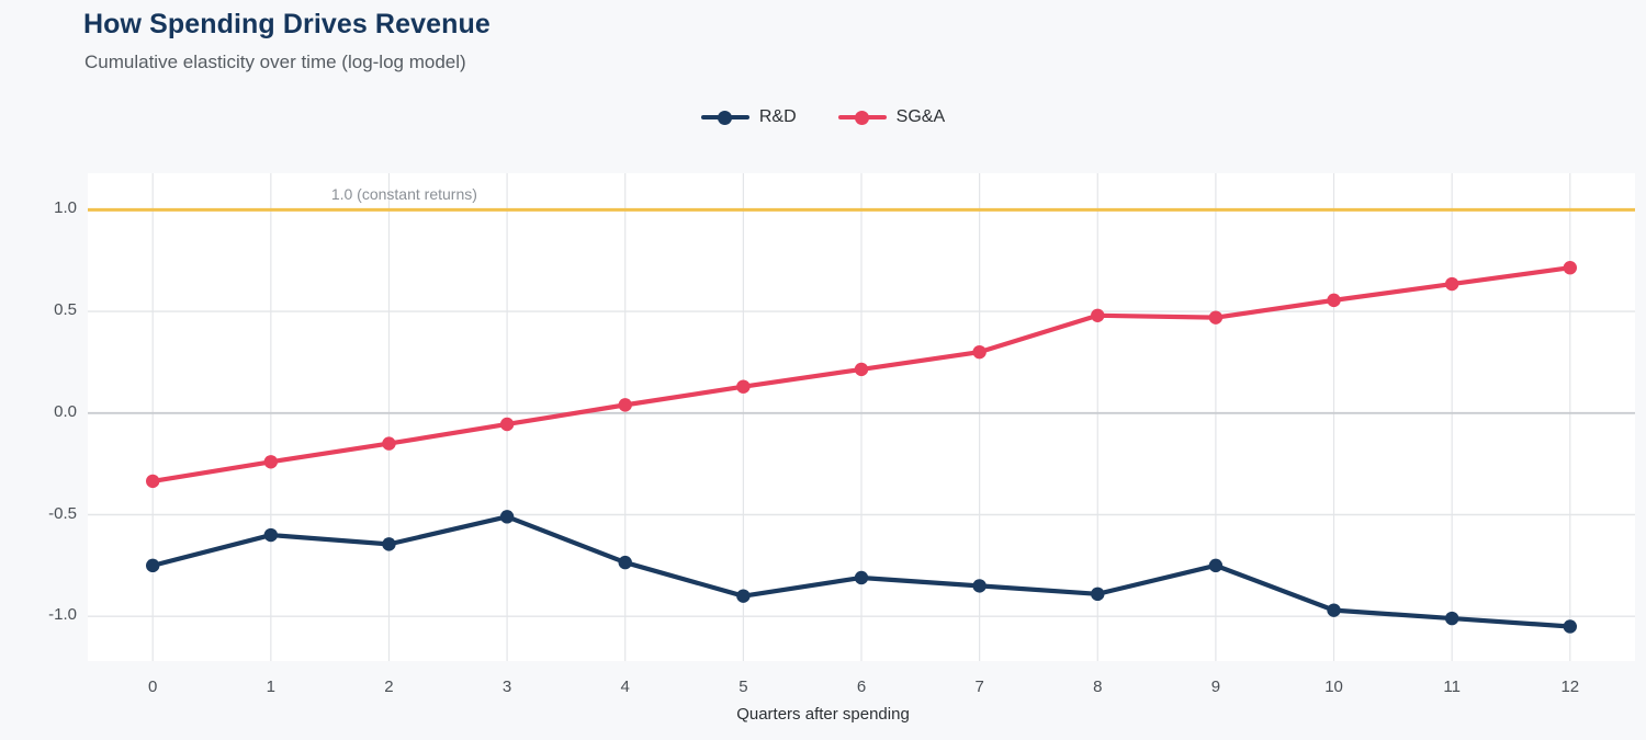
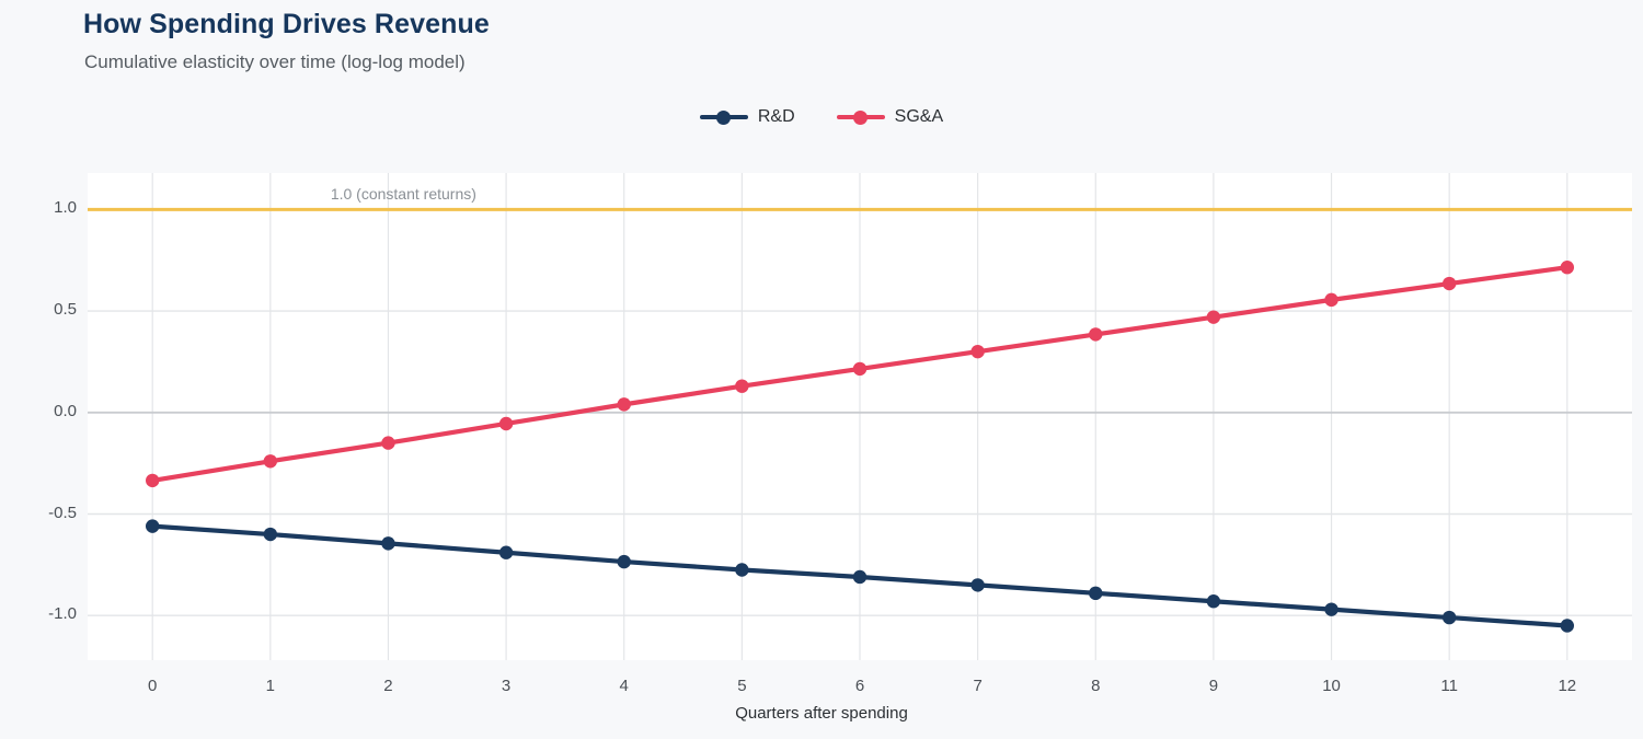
R&D/0: -0.75 -> -0.56
R&D/3: -0.51 -> -0.69
R&D/5: -0.90 -> -0.78
SG&A/8: 0.48 -> 0.39
R&D/9: -0.75 -> -0.93
